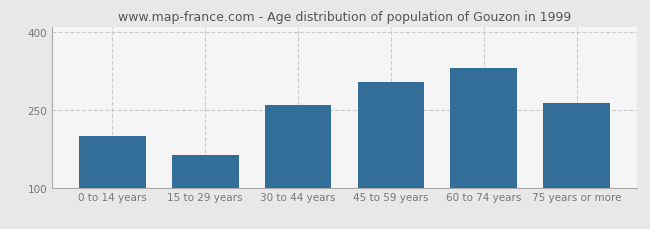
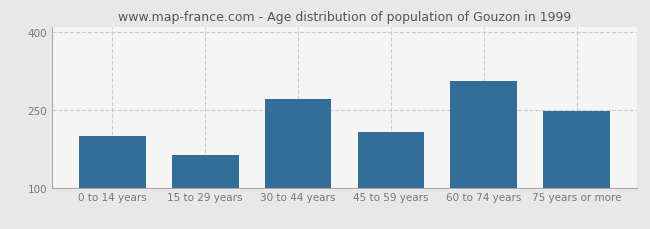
30 to 44 years: 260 -> 270
45 to 59 years: 304 -> 207
60 to 74 years: 330 -> 305
75 years or more: 262 -> 248
